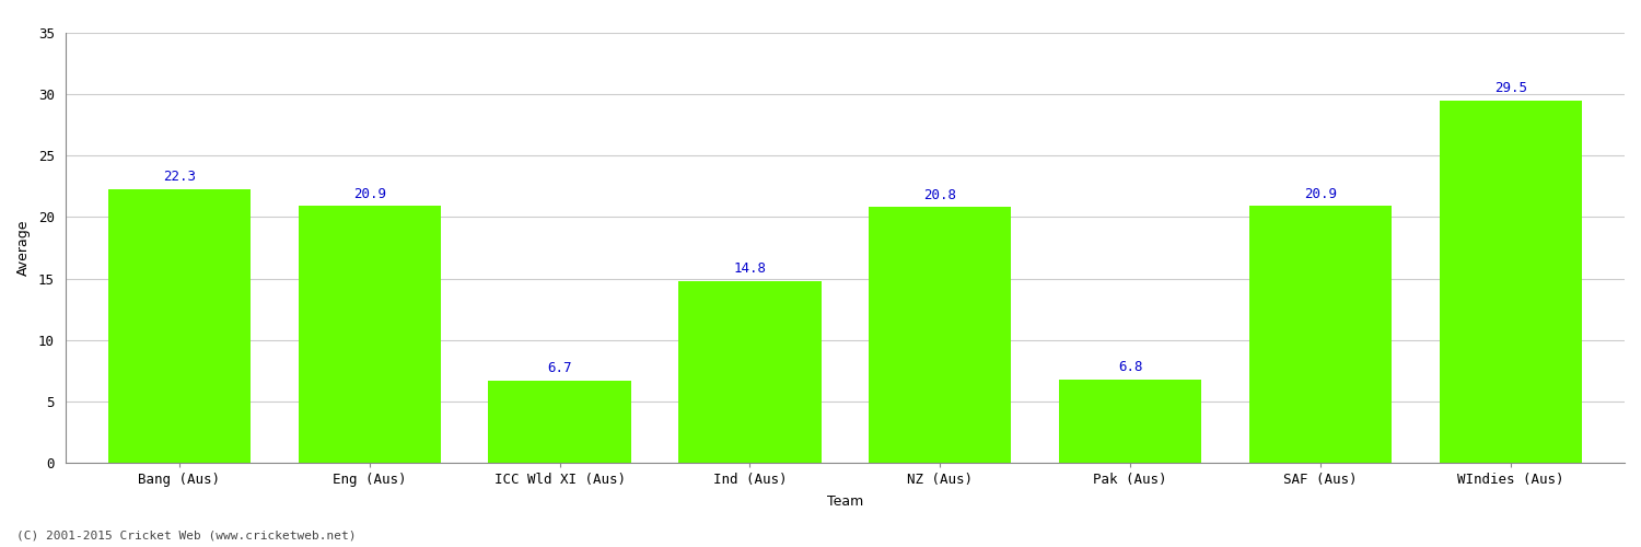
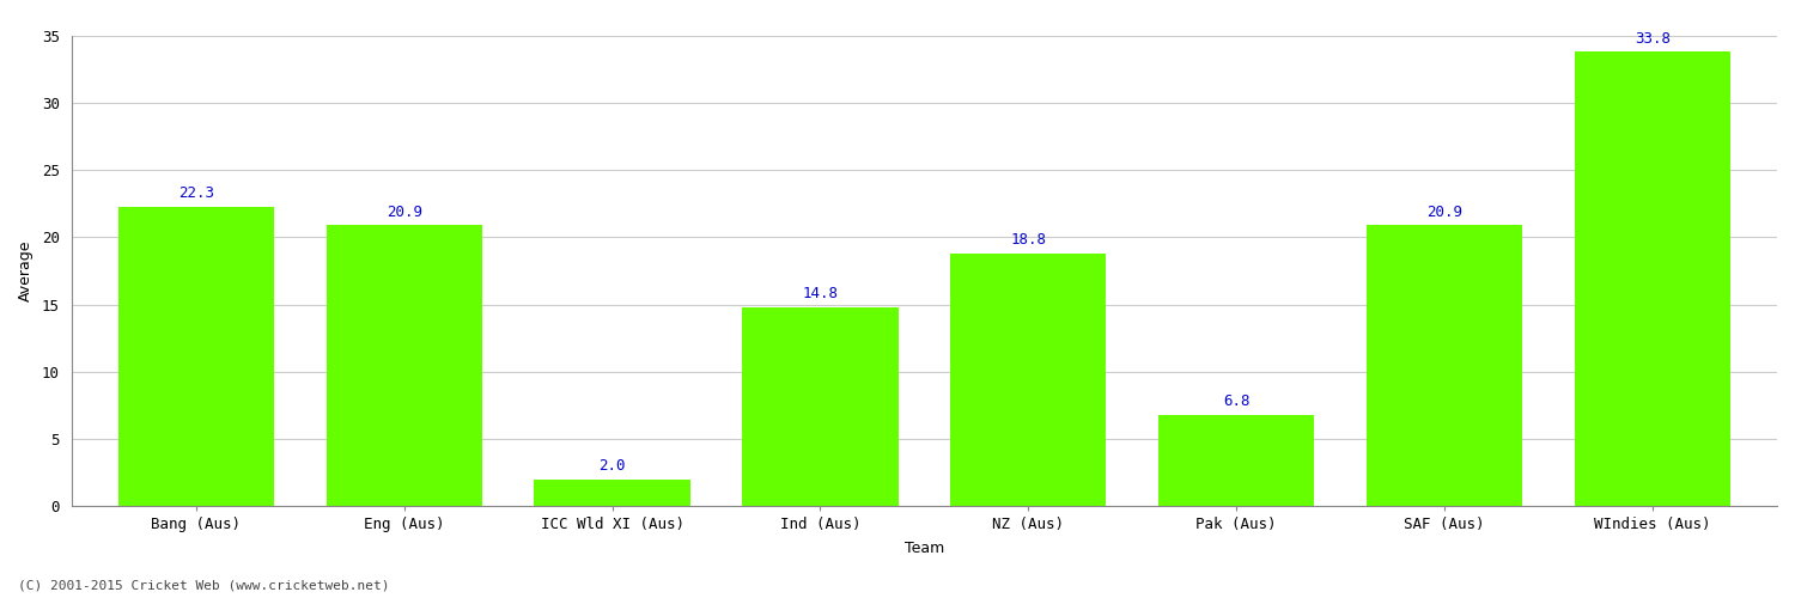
ICC Wld XI (Aus): 6.7 -> 2.0
NZ (Aus): 20.8 -> 18.8
WIndies (Aus): 29.5 -> 33.8
